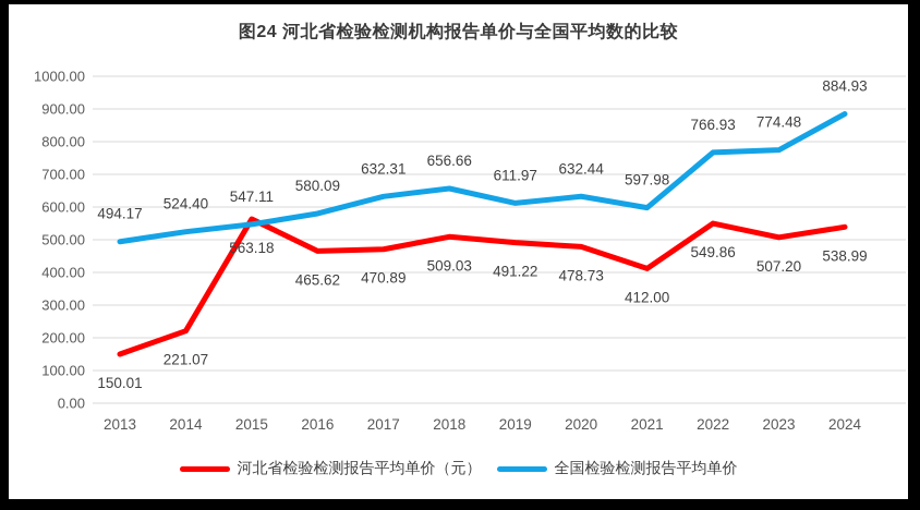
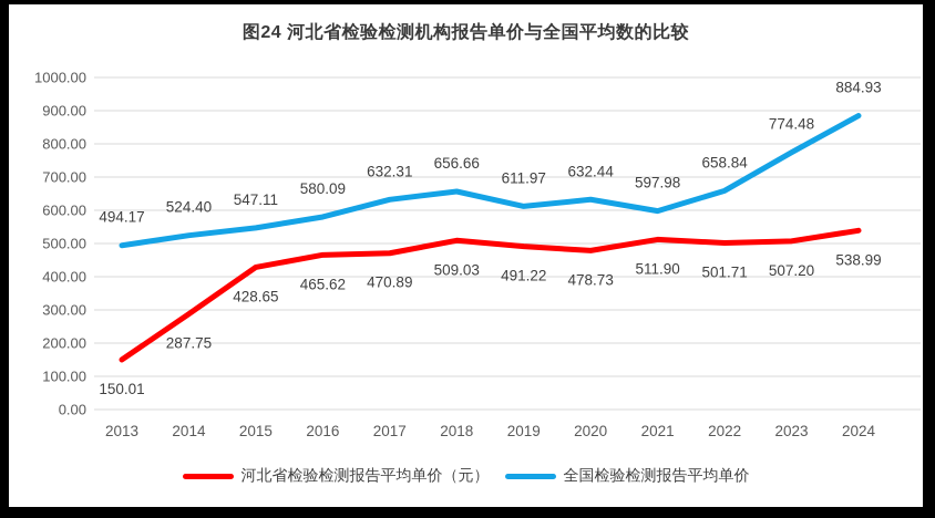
河北省检验检测报告平均单价（元）/2014: 221.07 -> 287.75
河北省检验检测报告平均单价（元）/2015: 563.18 -> 428.65
河北省检验检测报告平均单价（元）/2021: 412.00 -> 511.90
河北省检验检测报告平均单价（元）/2022: 549.86 -> 501.71
全国检验检测报告平均单价/2022: 766.93 -> 658.84
